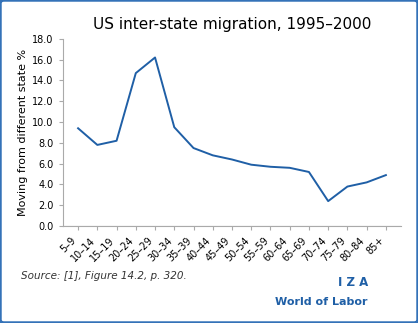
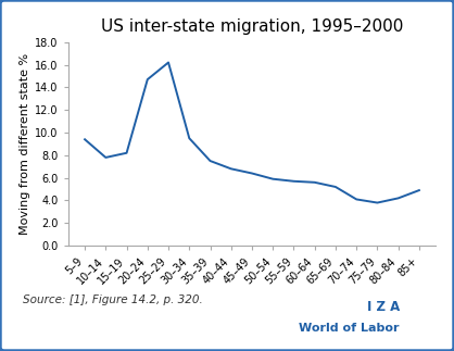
70–74: 2.4 -> 4.1
